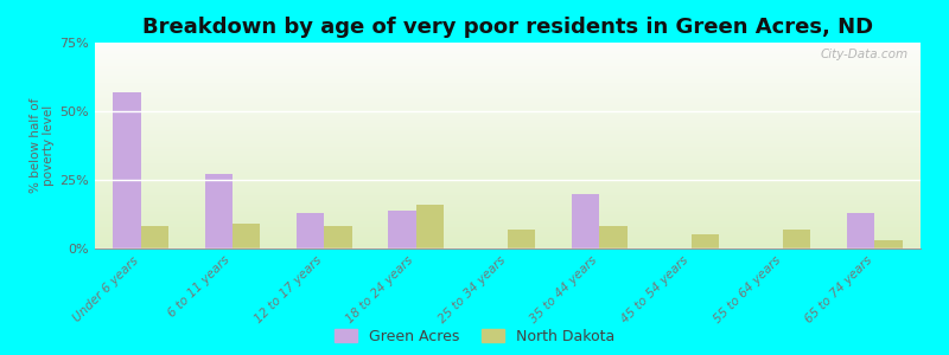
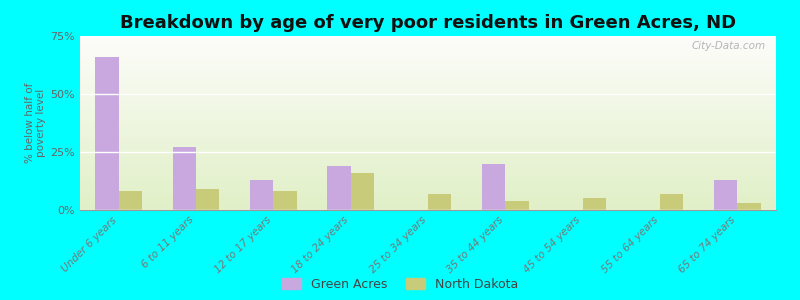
Green Acres/Under 6 years: 57% -> 66%
Green Acres/18 to 24 years: 14% -> 19%
North Dakota/35 to 44 years: 8% -> 4%
